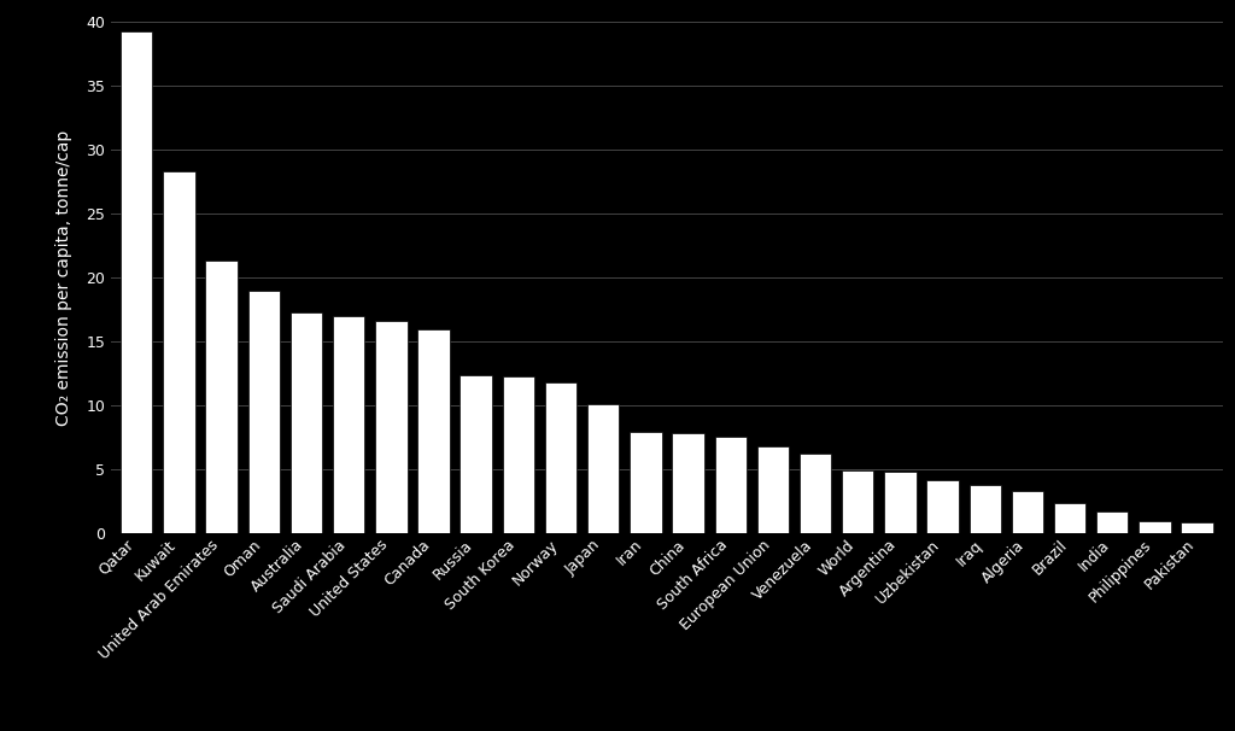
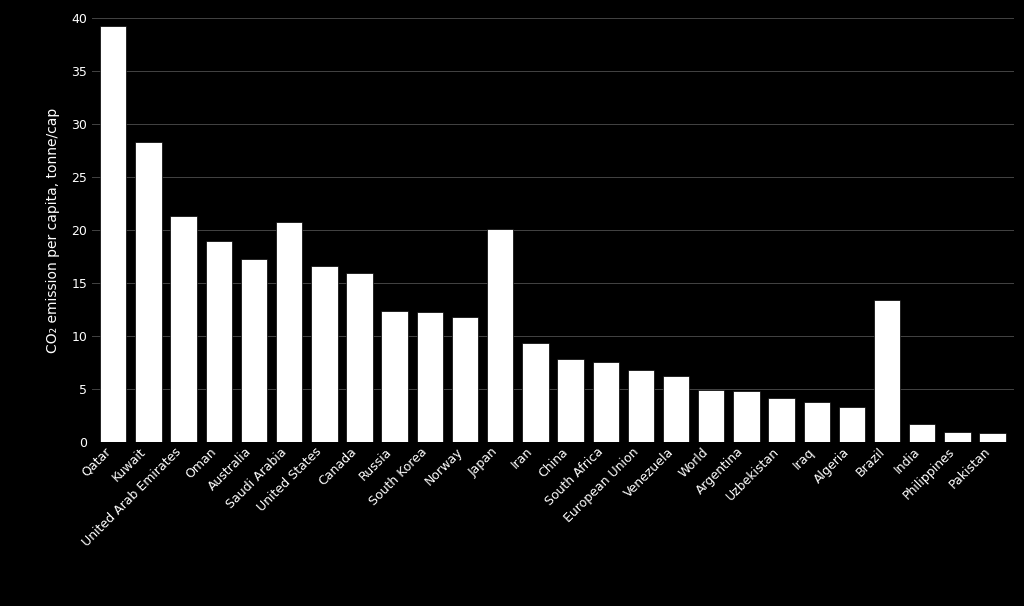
Saudi Arabia: 17.0 -> 20.8
Japan: 10.1 -> 20.1
Iran: 8.0 -> 9.4
Brazil: 2.4 -> 13.4
